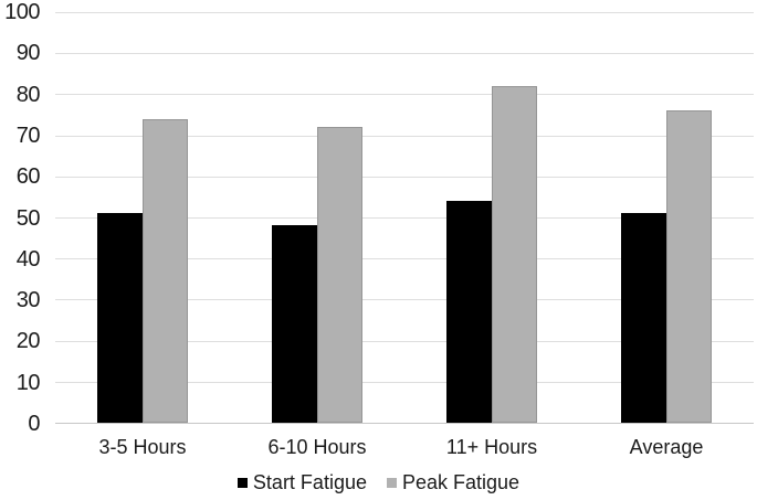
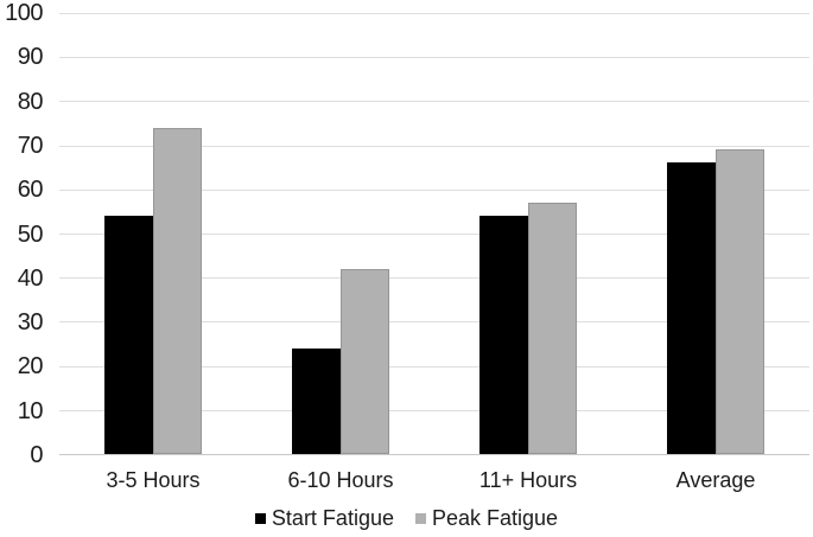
Start Fatigue/3-5 Hours: 51 -> 54
Start Fatigue/6-10 Hours: 48 -> 24
Peak Fatigue/6-10 Hours: 72 -> 42
Peak Fatigue/11+ Hours: 82 -> 57
Start Fatigue/Average: 51 -> 66
Peak Fatigue/Average: 76 -> 69
